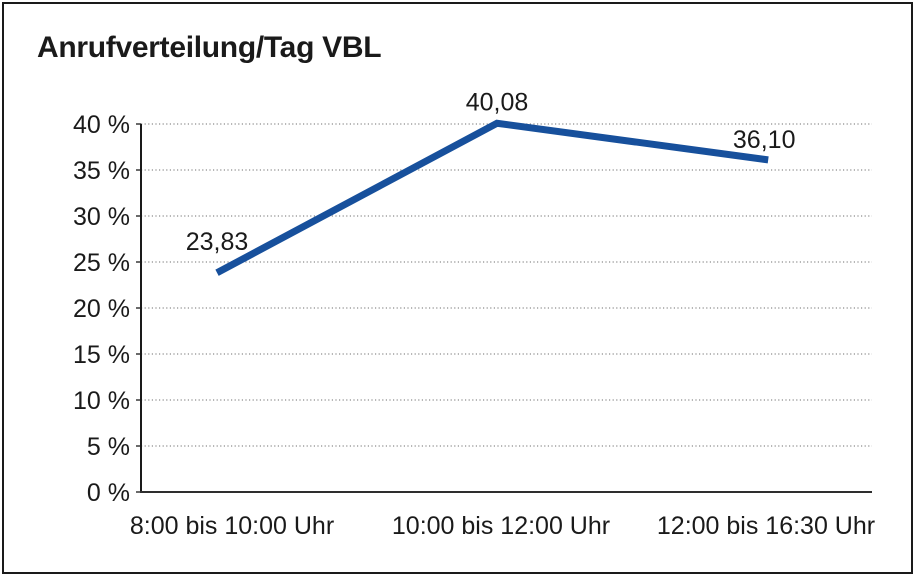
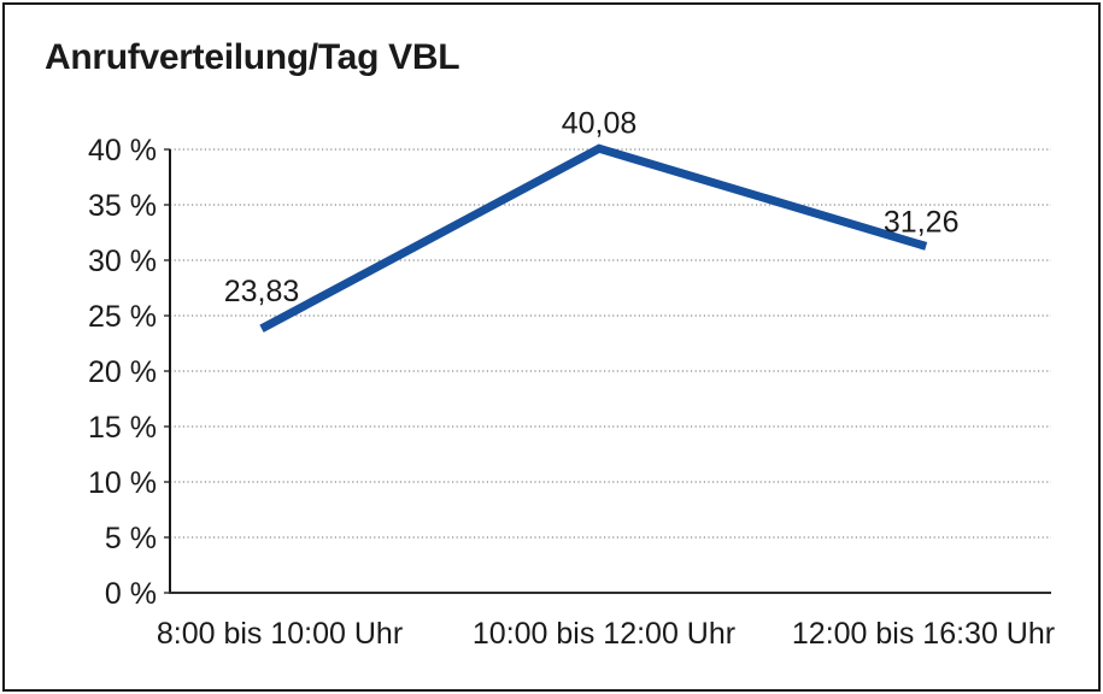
12:00 bis 16:30 Uhr: 36,10 -> 31,26
